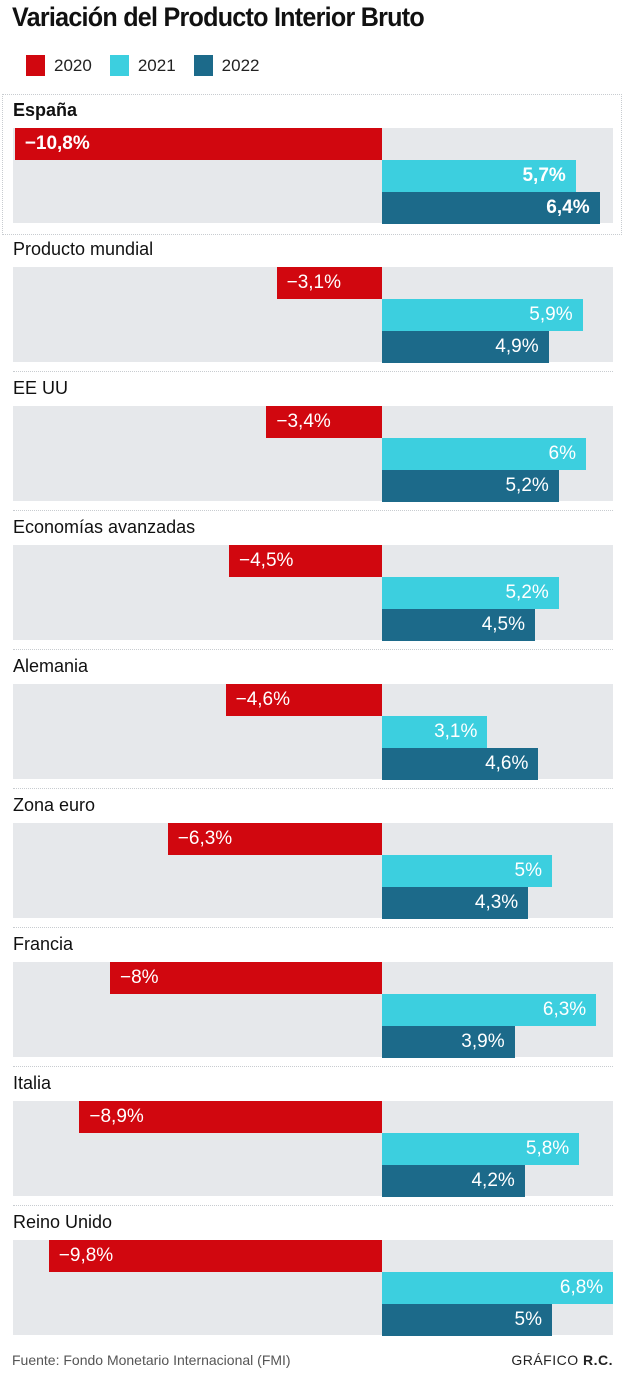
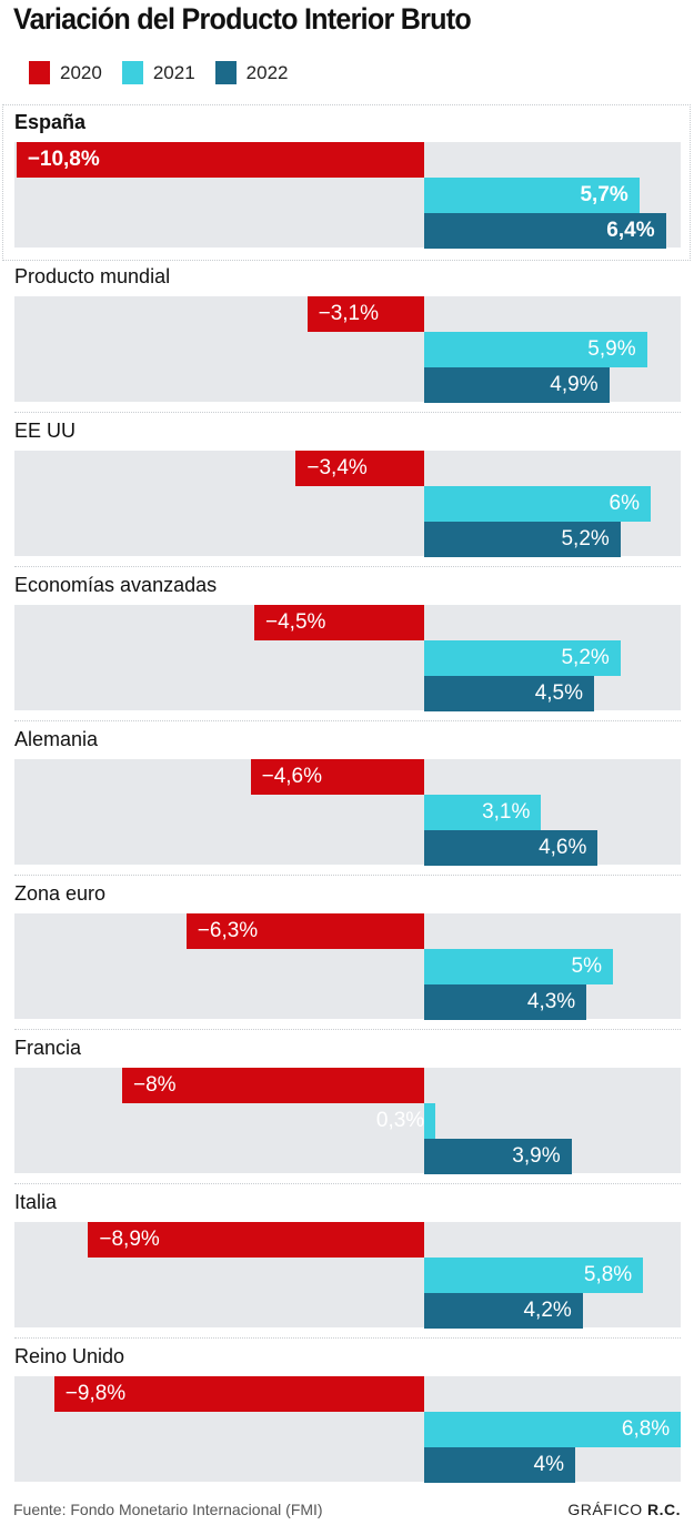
2021/Francia: 6,3% -> 0,3%
2022/Reino Unido: 5% -> 4%
